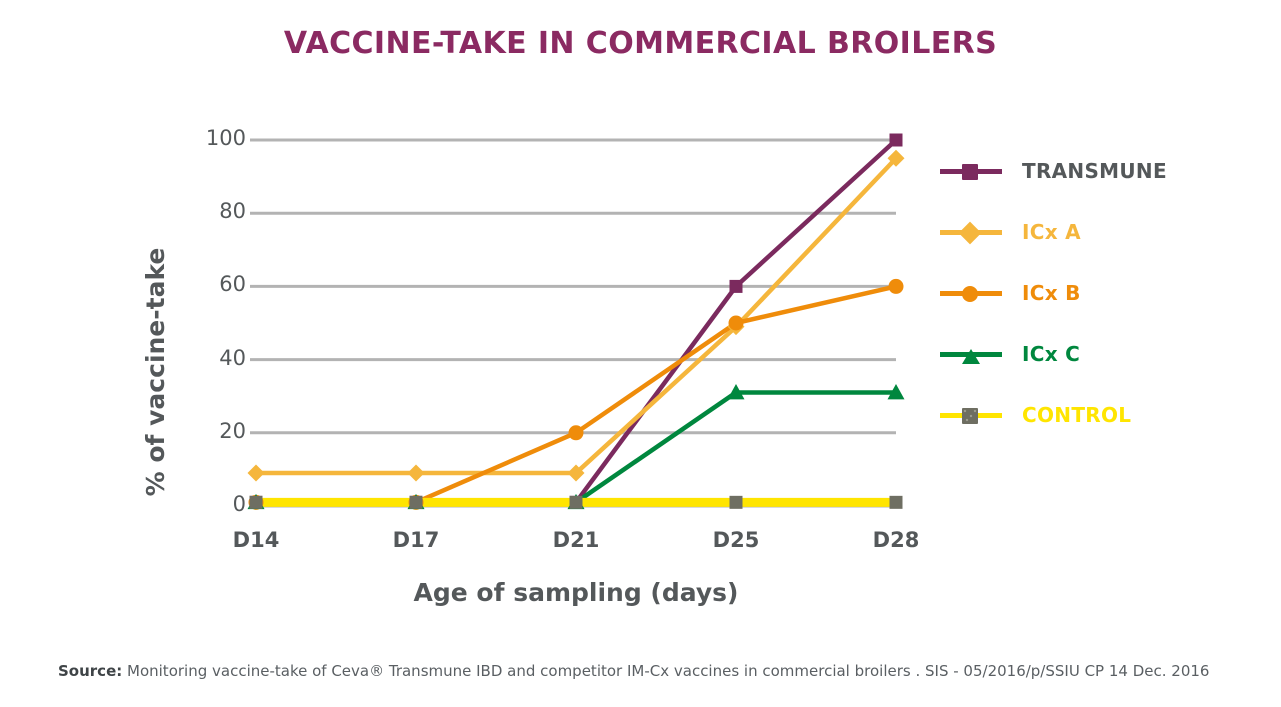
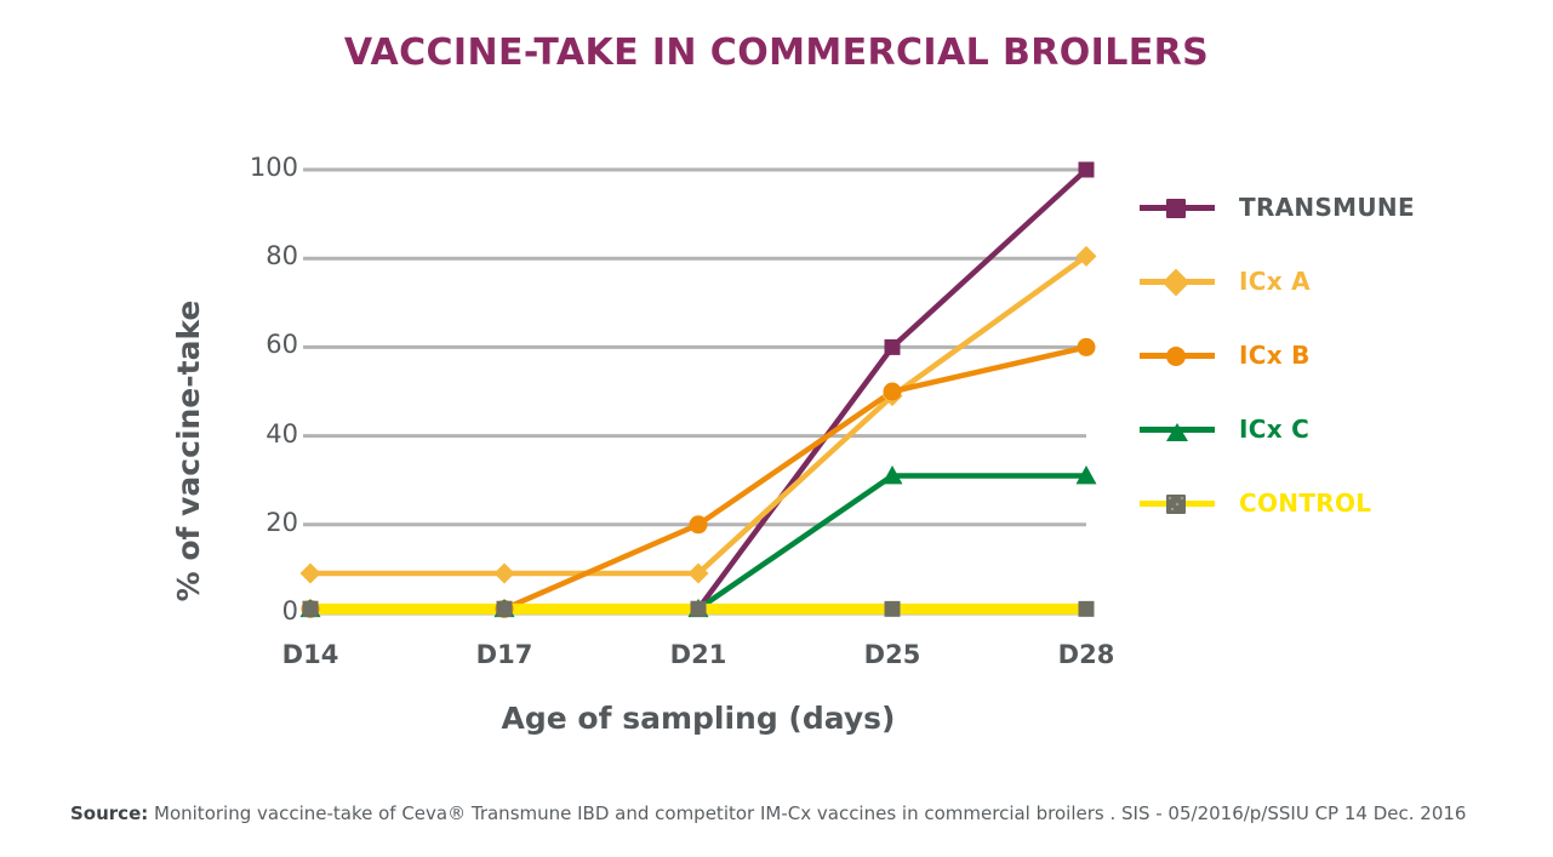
ICx A/D28: 95 -> 80
